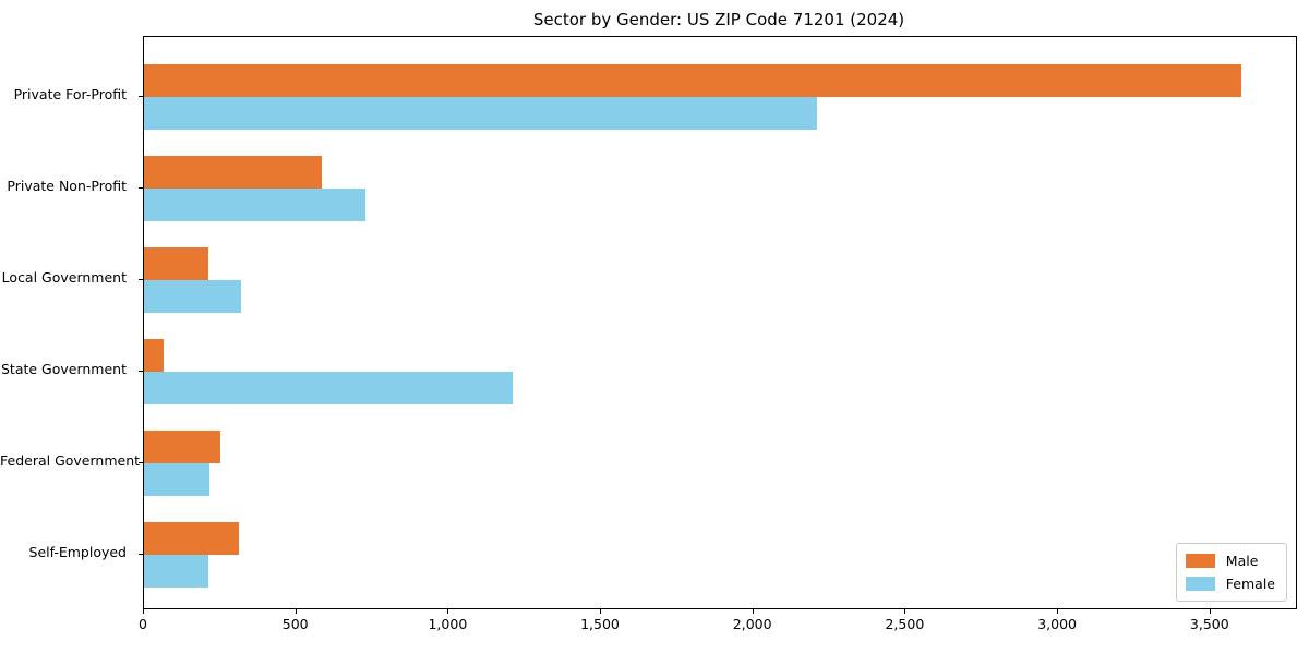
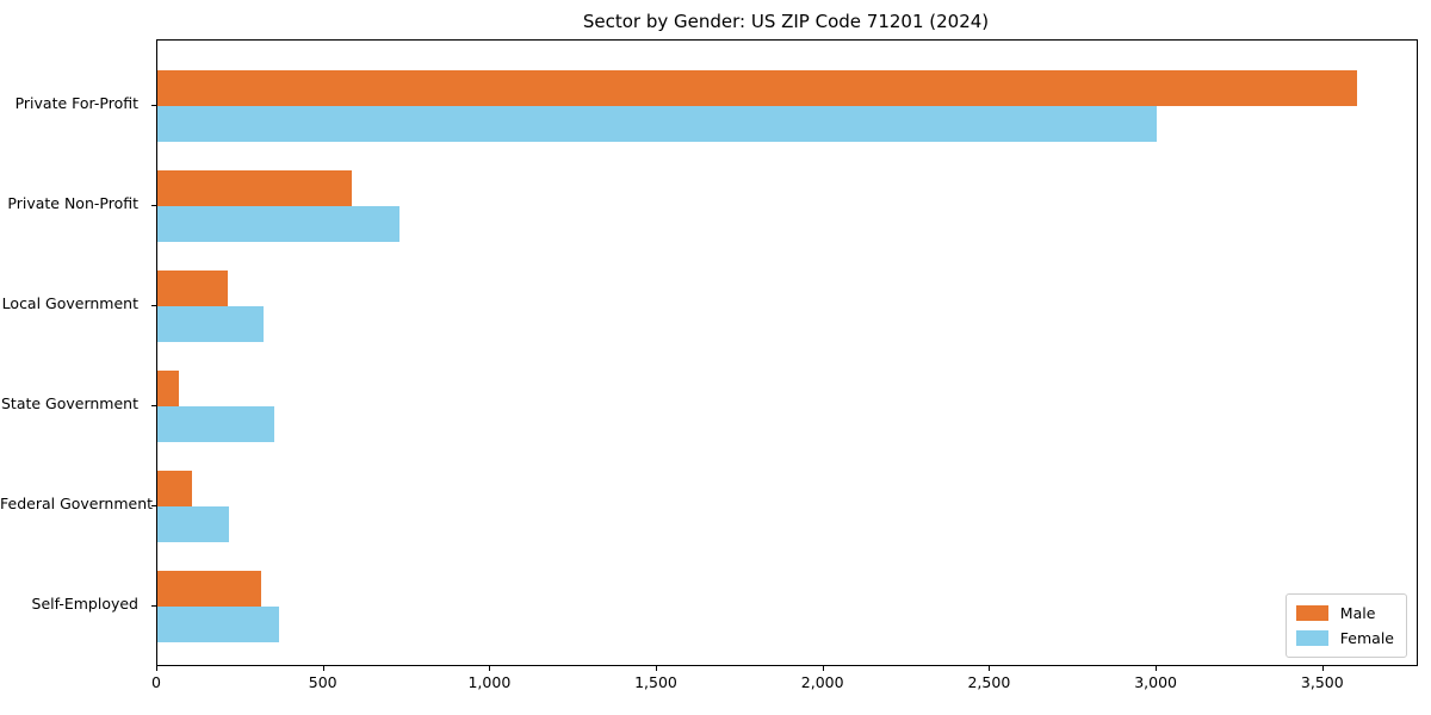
Female/Private For-Profit: 2210 -> 3000
Female/State Government: 1210 -> 350
Male/Federal Government: 250 -> 100
Female/Self-Employed: 210 -> 360
